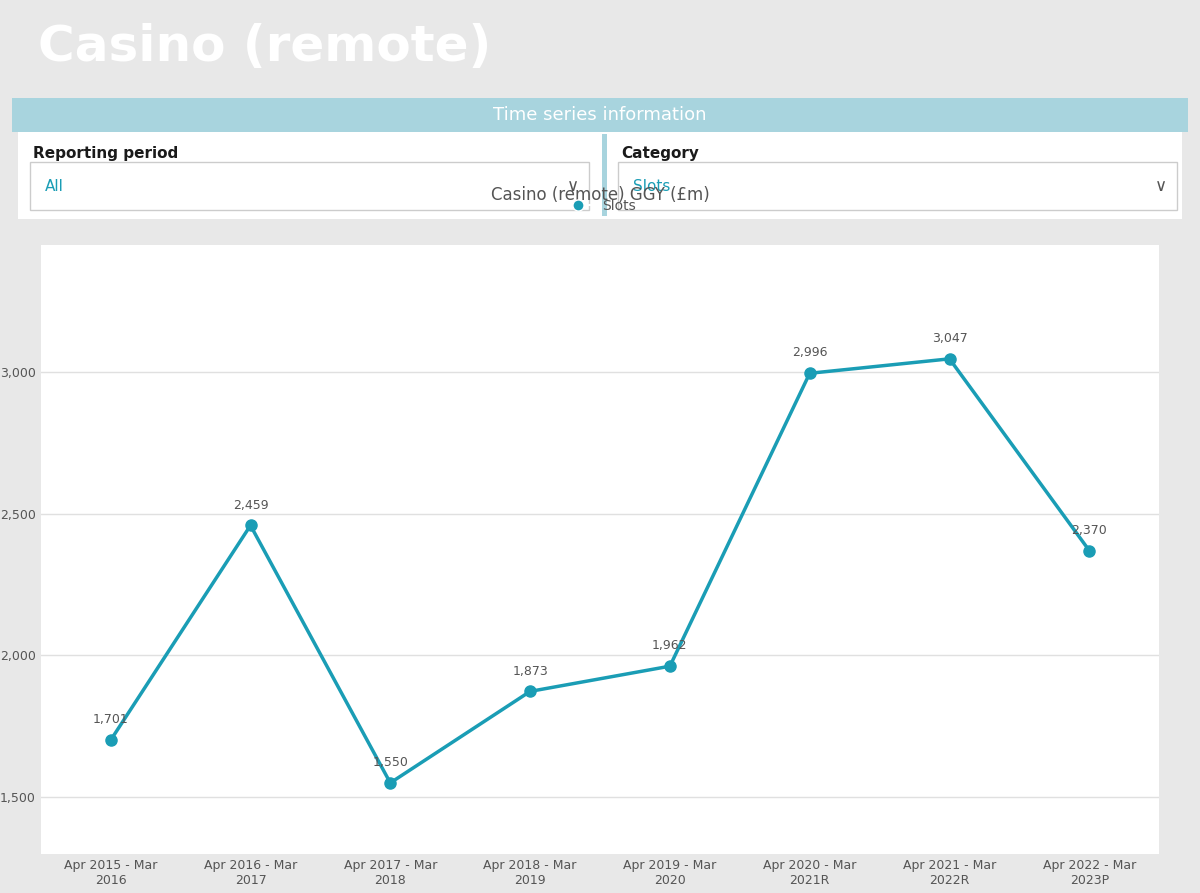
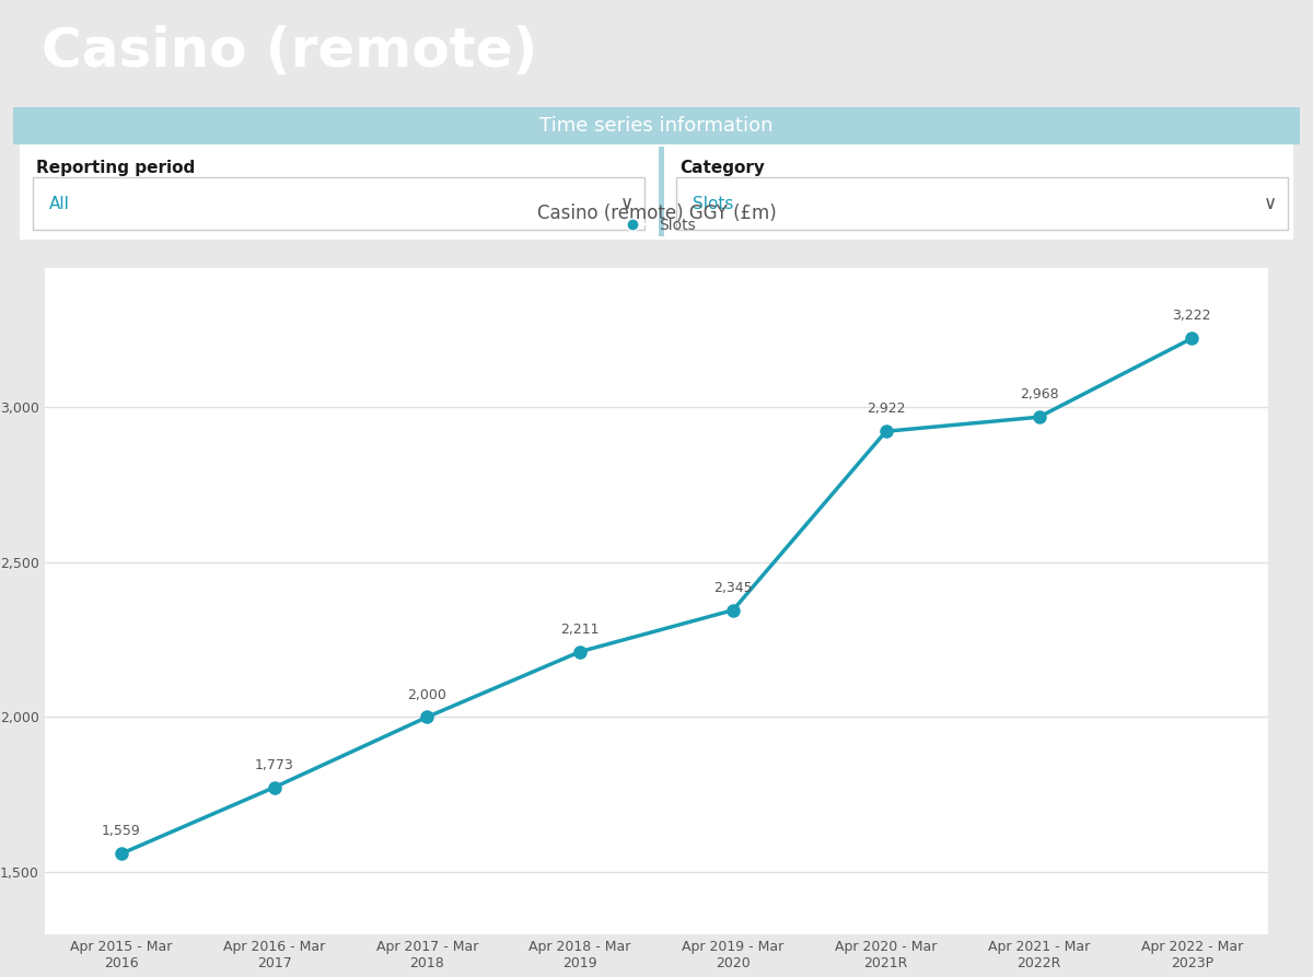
Apr 2015 - Mar 2016: 1,701 -> 1,559
Apr 2016 - Mar 2017: 2,459 -> 1,773
Apr 2017 - Mar 2018: 1,550 -> 2,000
Apr 2018 - Mar 2019: 1,873 -> 2,211
Apr 2019 - Mar 2020: 1,962 -> 2,345
Apr 2020 - Mar 2021R: 2,996 -> 2,922
Apr 2021 - Mar 2022R: 3,047 -> 2,968
Apr 2022 - Mar 2023P: 2,370 -> 3,222
